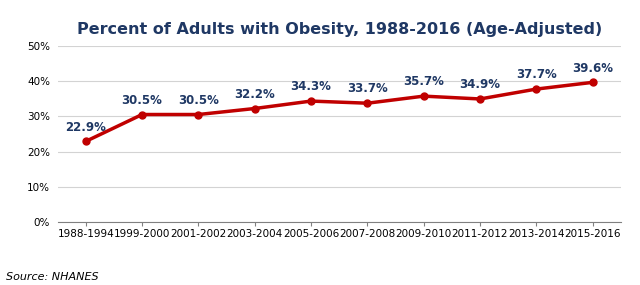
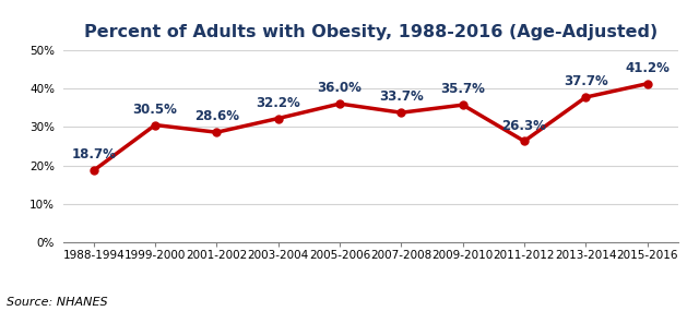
1988-1994: 22.9% -> 18.7%
2001-2002: 30.5% -> 28.6%
2005-2006: 34.3% -> 36.0%
2011-2012: 34.9% -> 26.3%
2015-2016: 39.6% -> 41.2%
